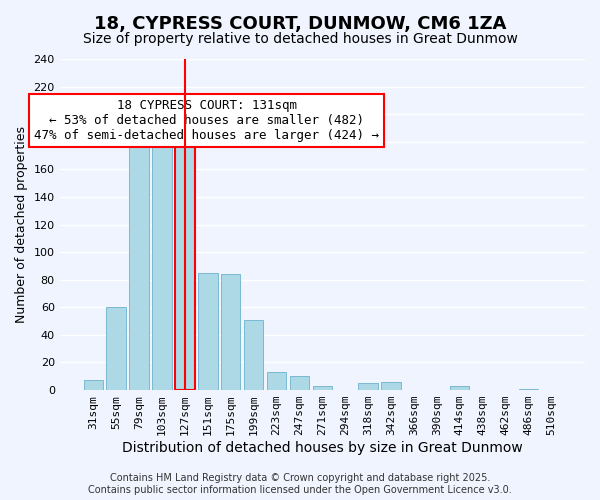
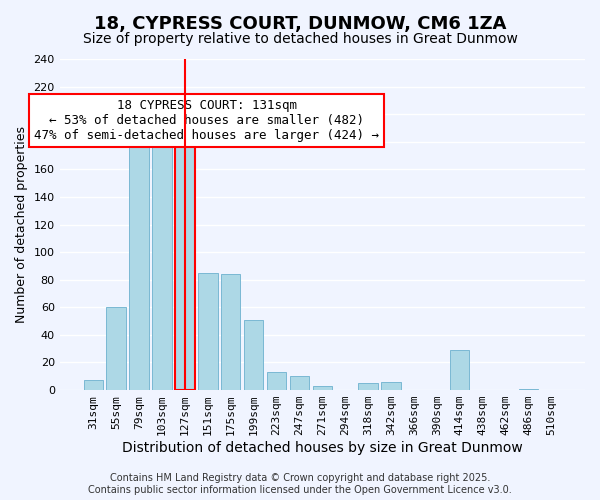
414sqm: 3 -> 29
